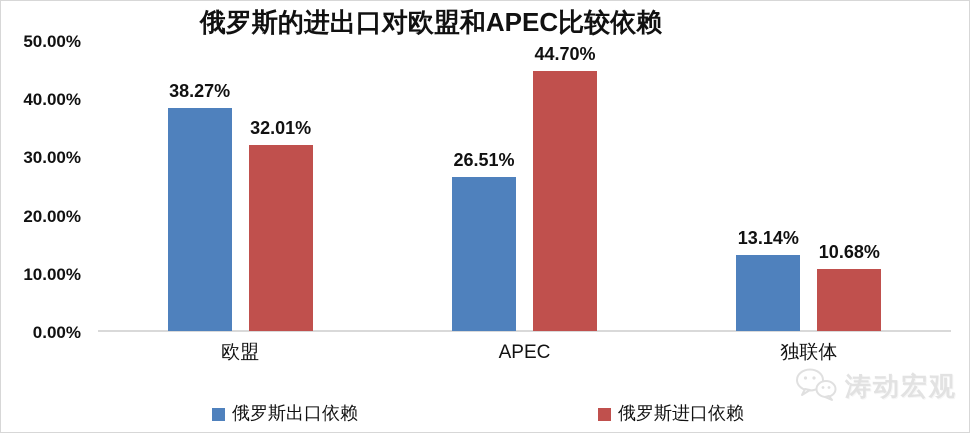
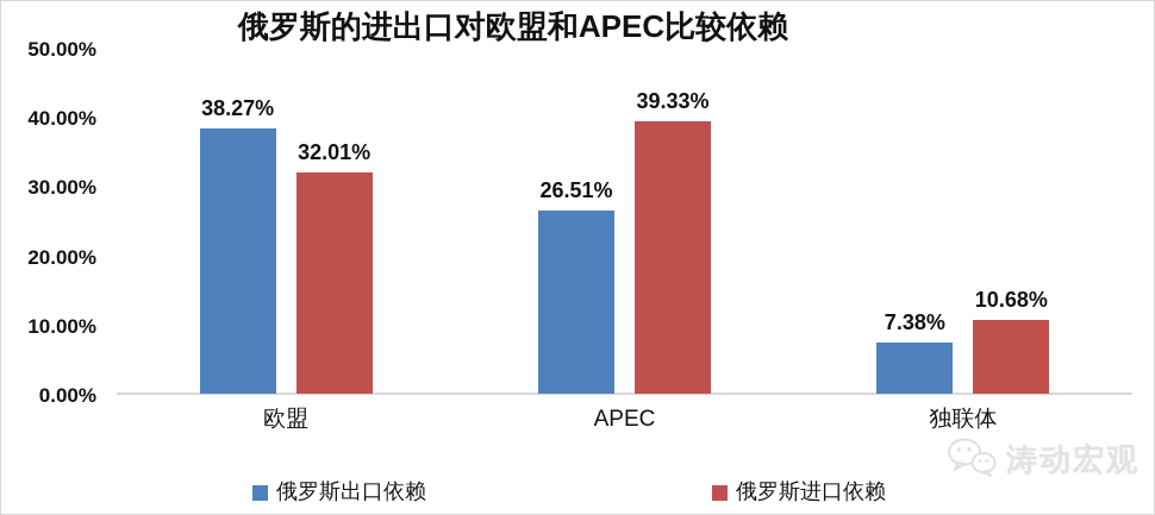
俄罗斯进口依赖/APEC: 44.70% -> 39.33%
俄罗斯出口依赖/独联体: 13.14% -> 7.38%
